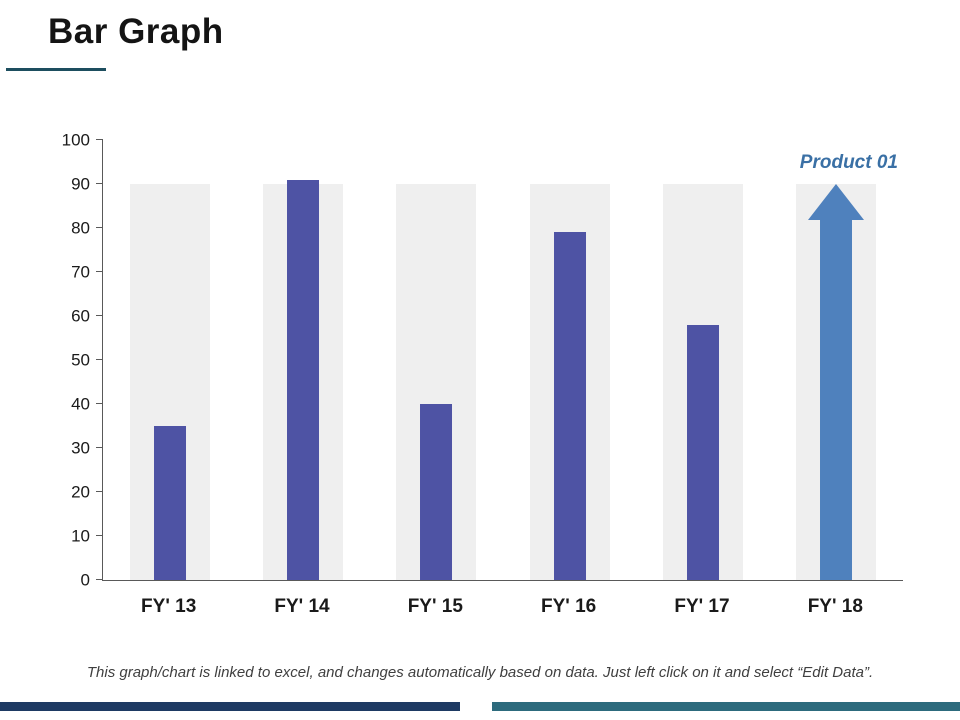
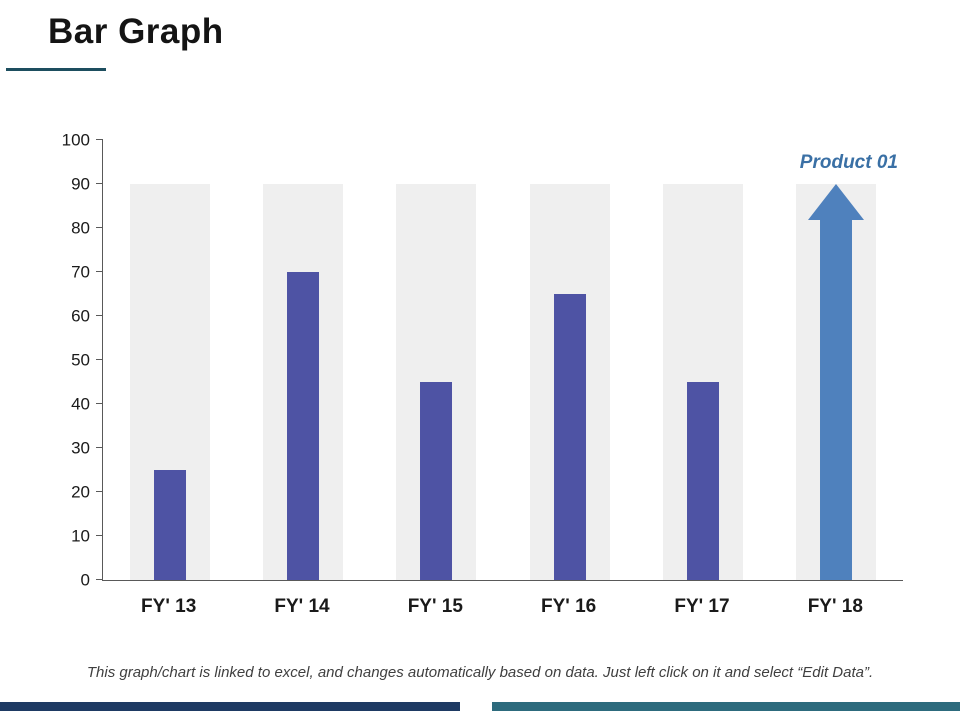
FY' 13: 35 -> 25
FY' 14: 91 -> 70
FY' 15: 40 -> 45
FY' 16: 79 -> 65
FY' 17: 58 -> 45
